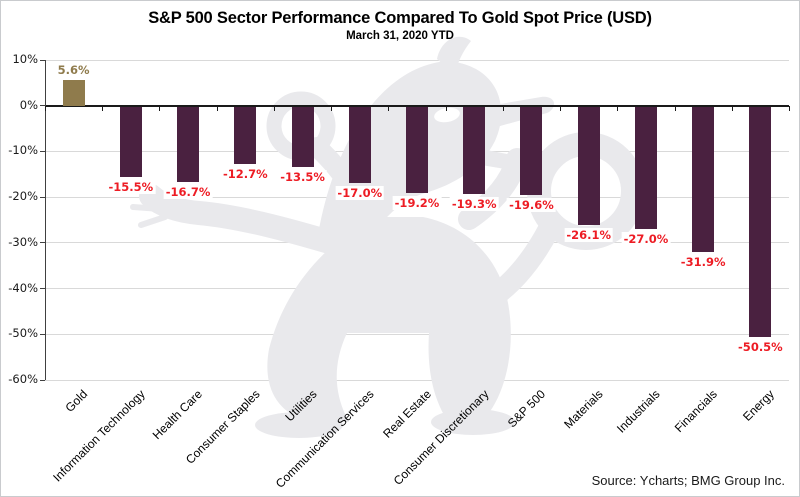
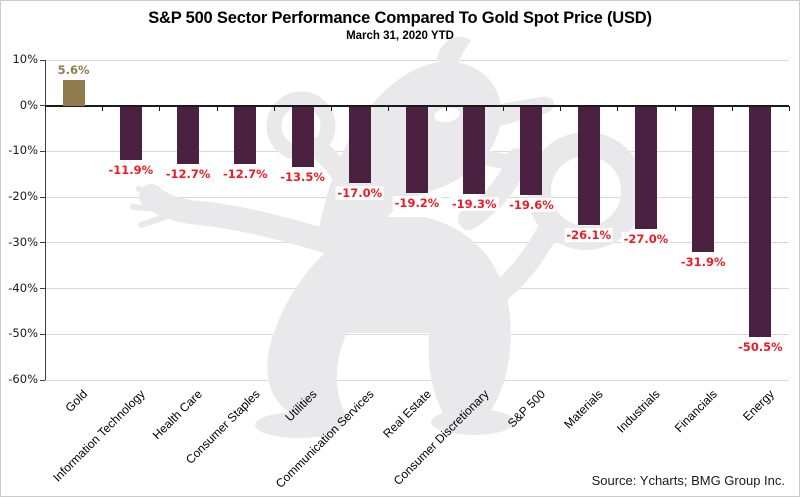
Information Technology: -15.5% -> -11.9%
Health Care: -16.7% -> -12.7%
